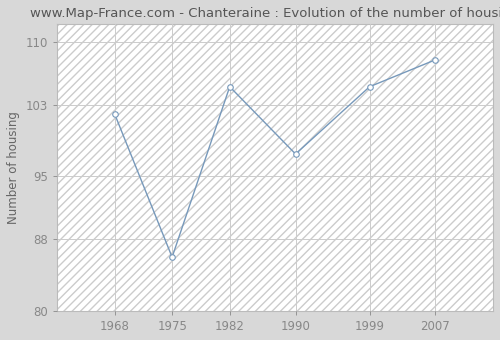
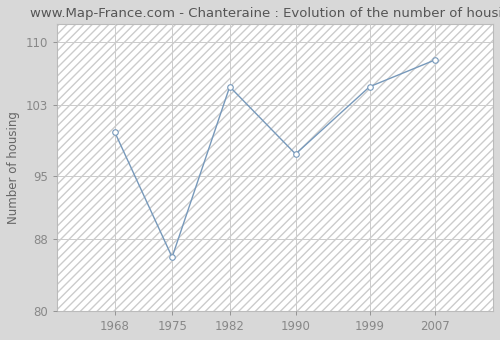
1968: 102.0 -> 100.0
